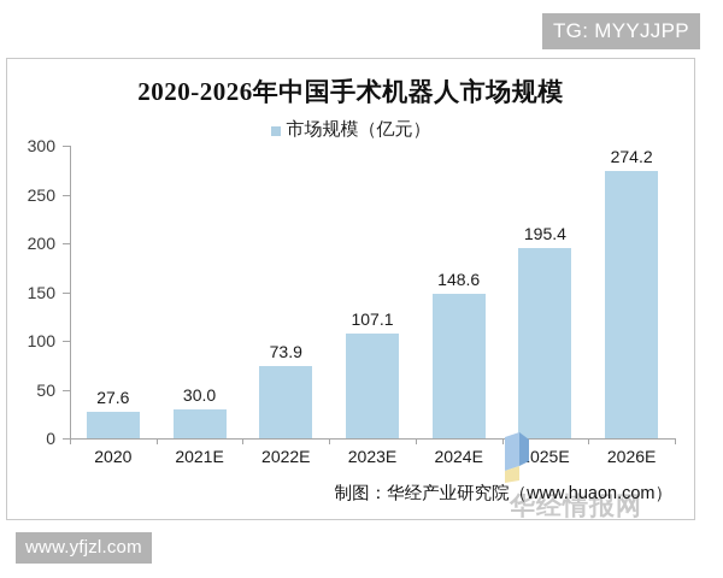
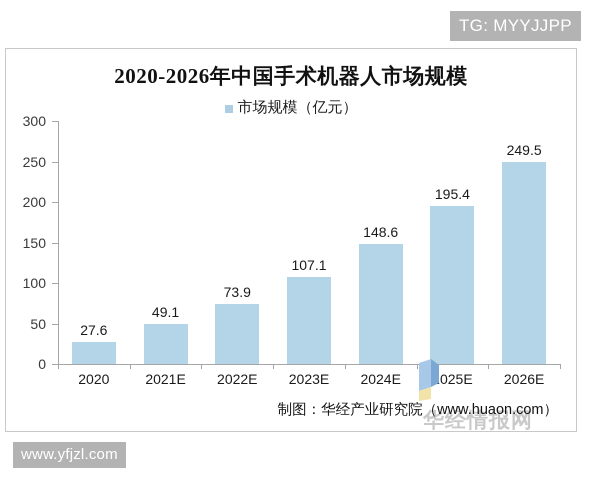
2021E: 30.0 -> 49.1
2026E: 274.2 -> 249.5
